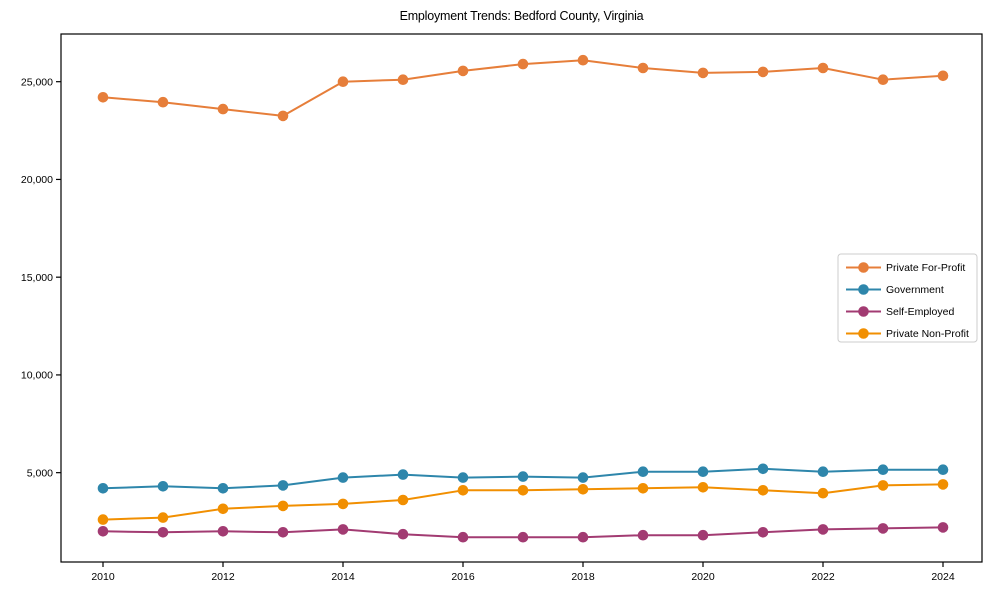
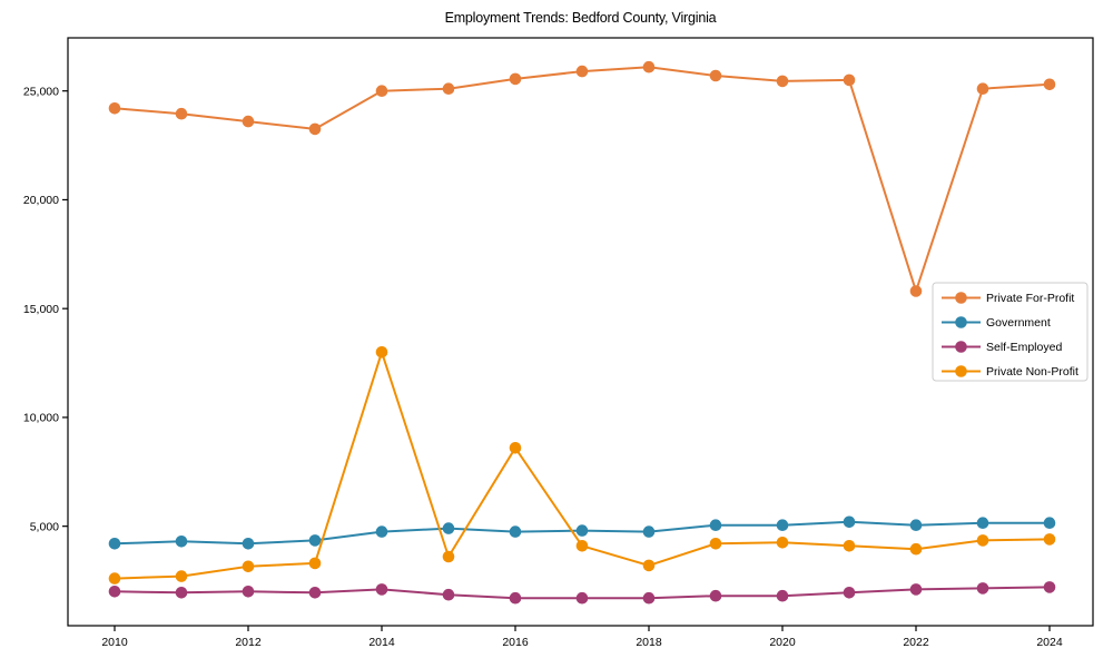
Private Non-Profit/2014: 3400 -> 13000
Private Non-Profit/2016: 4100 -> 8600
Private Non-Profit/2018: 4200 -> 3200
Private For-Profit/2022: 25700 -> 15800
